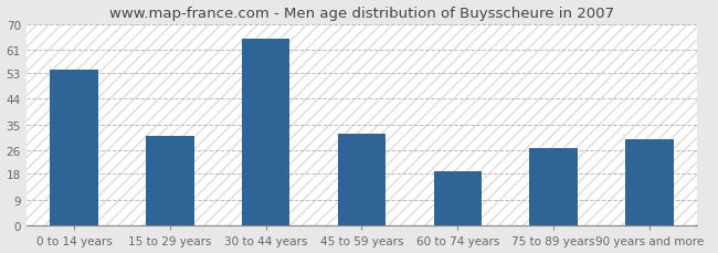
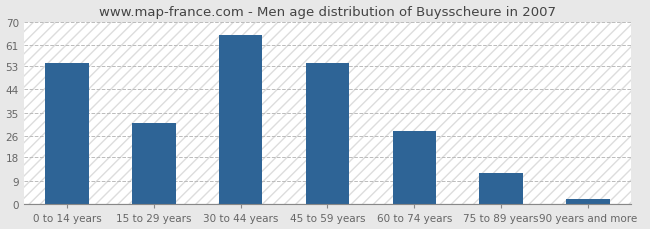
45 to 59 years: 32 -> 54
60 to 74 years: 19 -> 28
75 to 89 years: 27 -> 12
90 years and more: 30 -> 2
